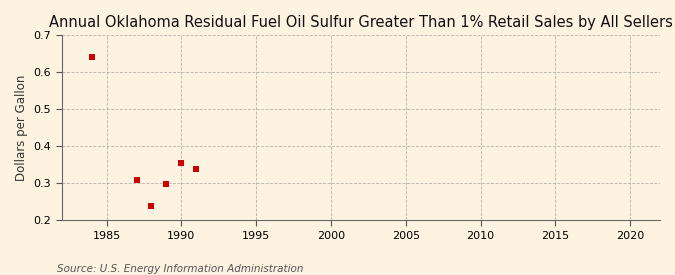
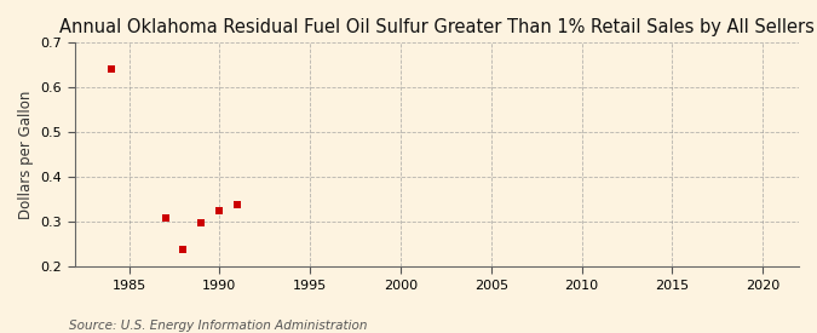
1990: 0.356 -> 0.325
